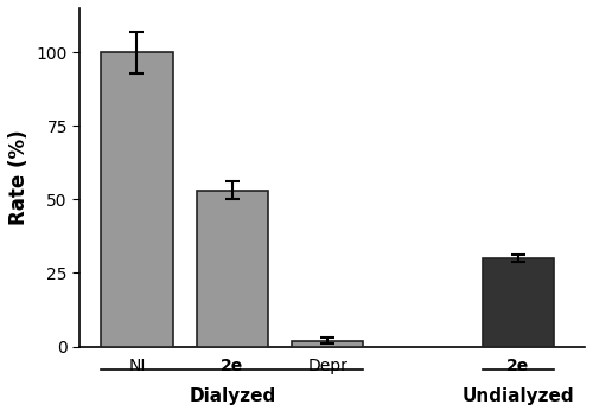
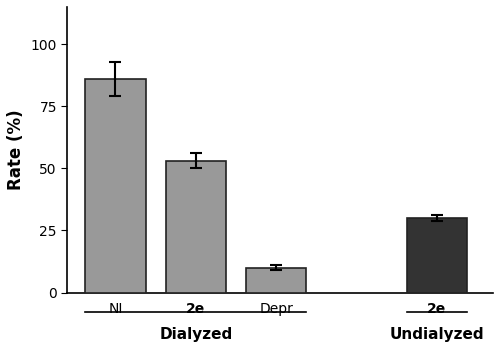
NI: 100 -> 86
Depr: 2 -> 10
